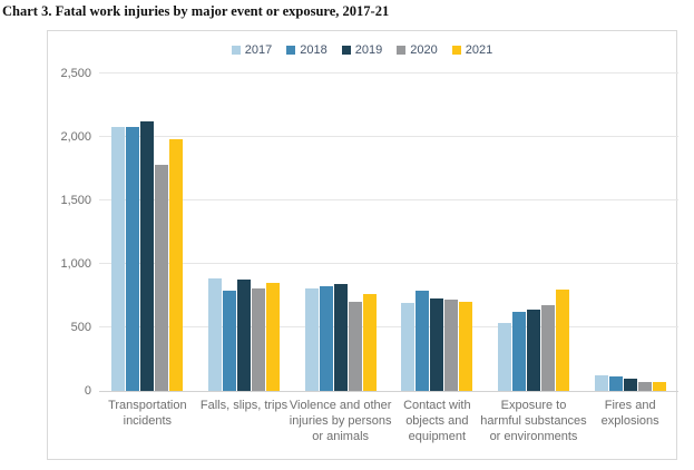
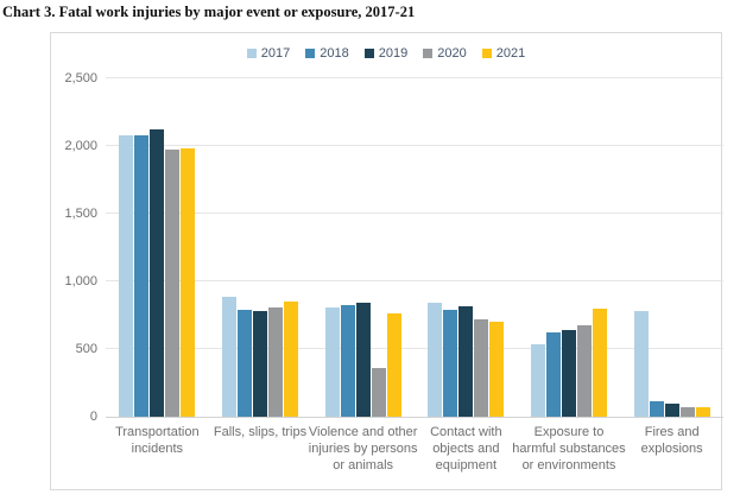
2020/Transportation incidents: 1780 -> 1970
2019/Falls, slips, trips: 880 -> 780
2020/Violence and other injuries by persons or animals: 700 -> 360
2017/Contact with objects and equipment: 700 -> 840
2019/Contact with objects and equipment: 730 -> 820
2017/Fires and explosions: 120 -> 780
